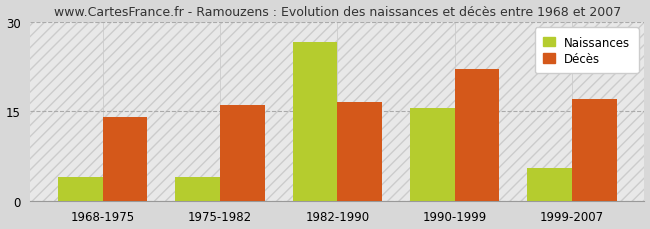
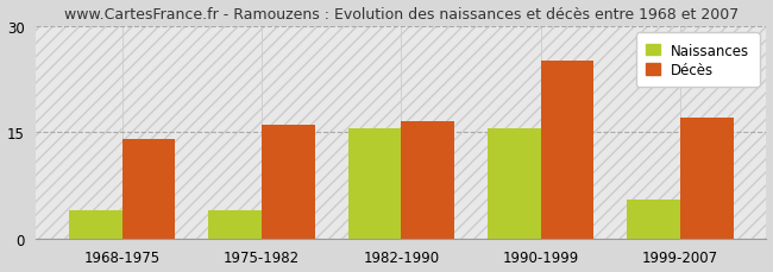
Naissances/1982-1990: 26.6 -> 15.5
Décès/1990-1999: 22.0 -> 25.0
